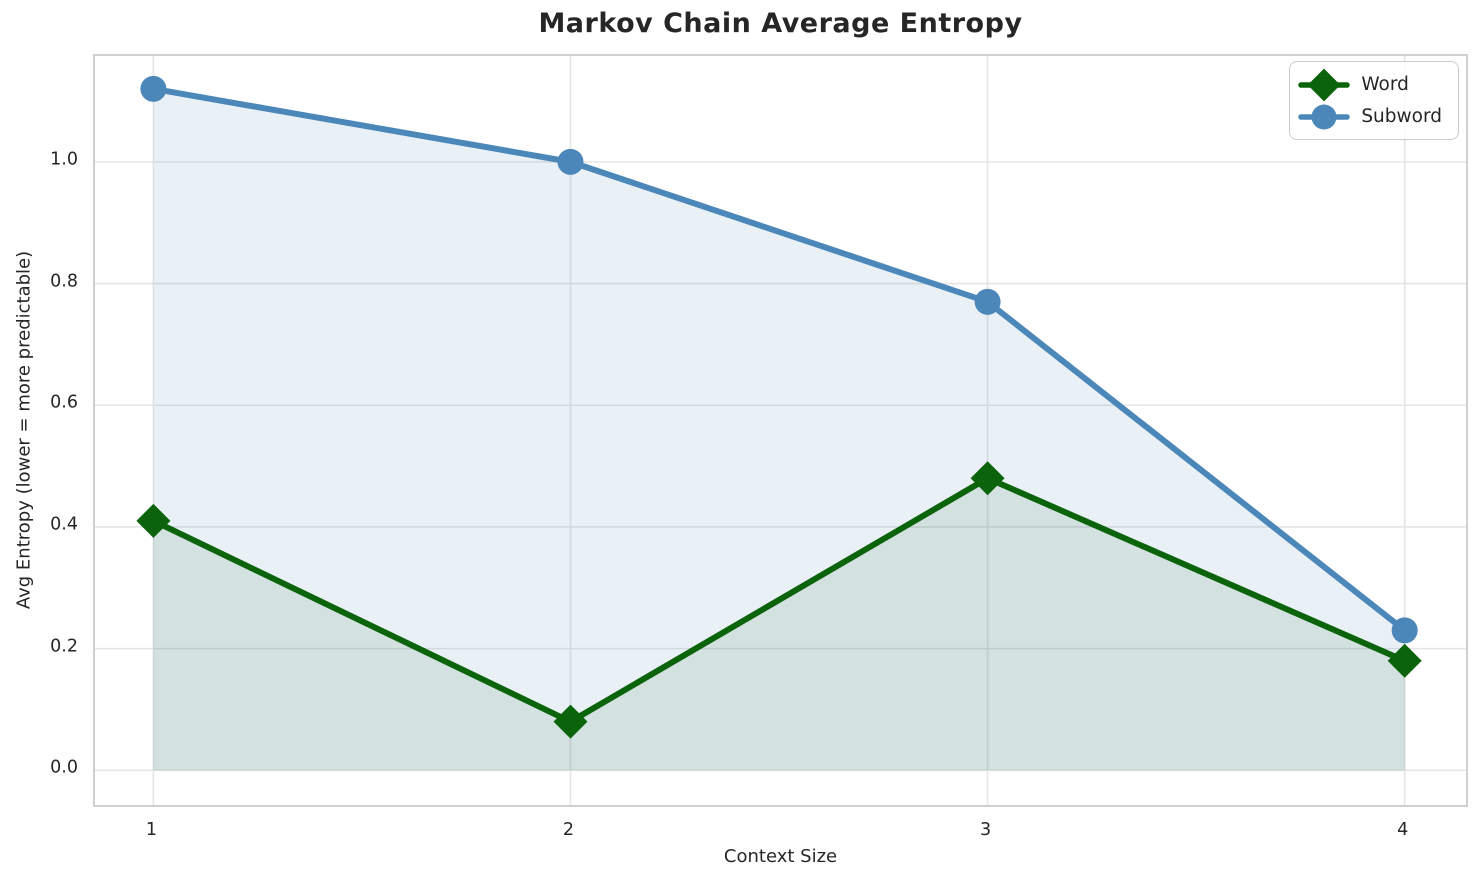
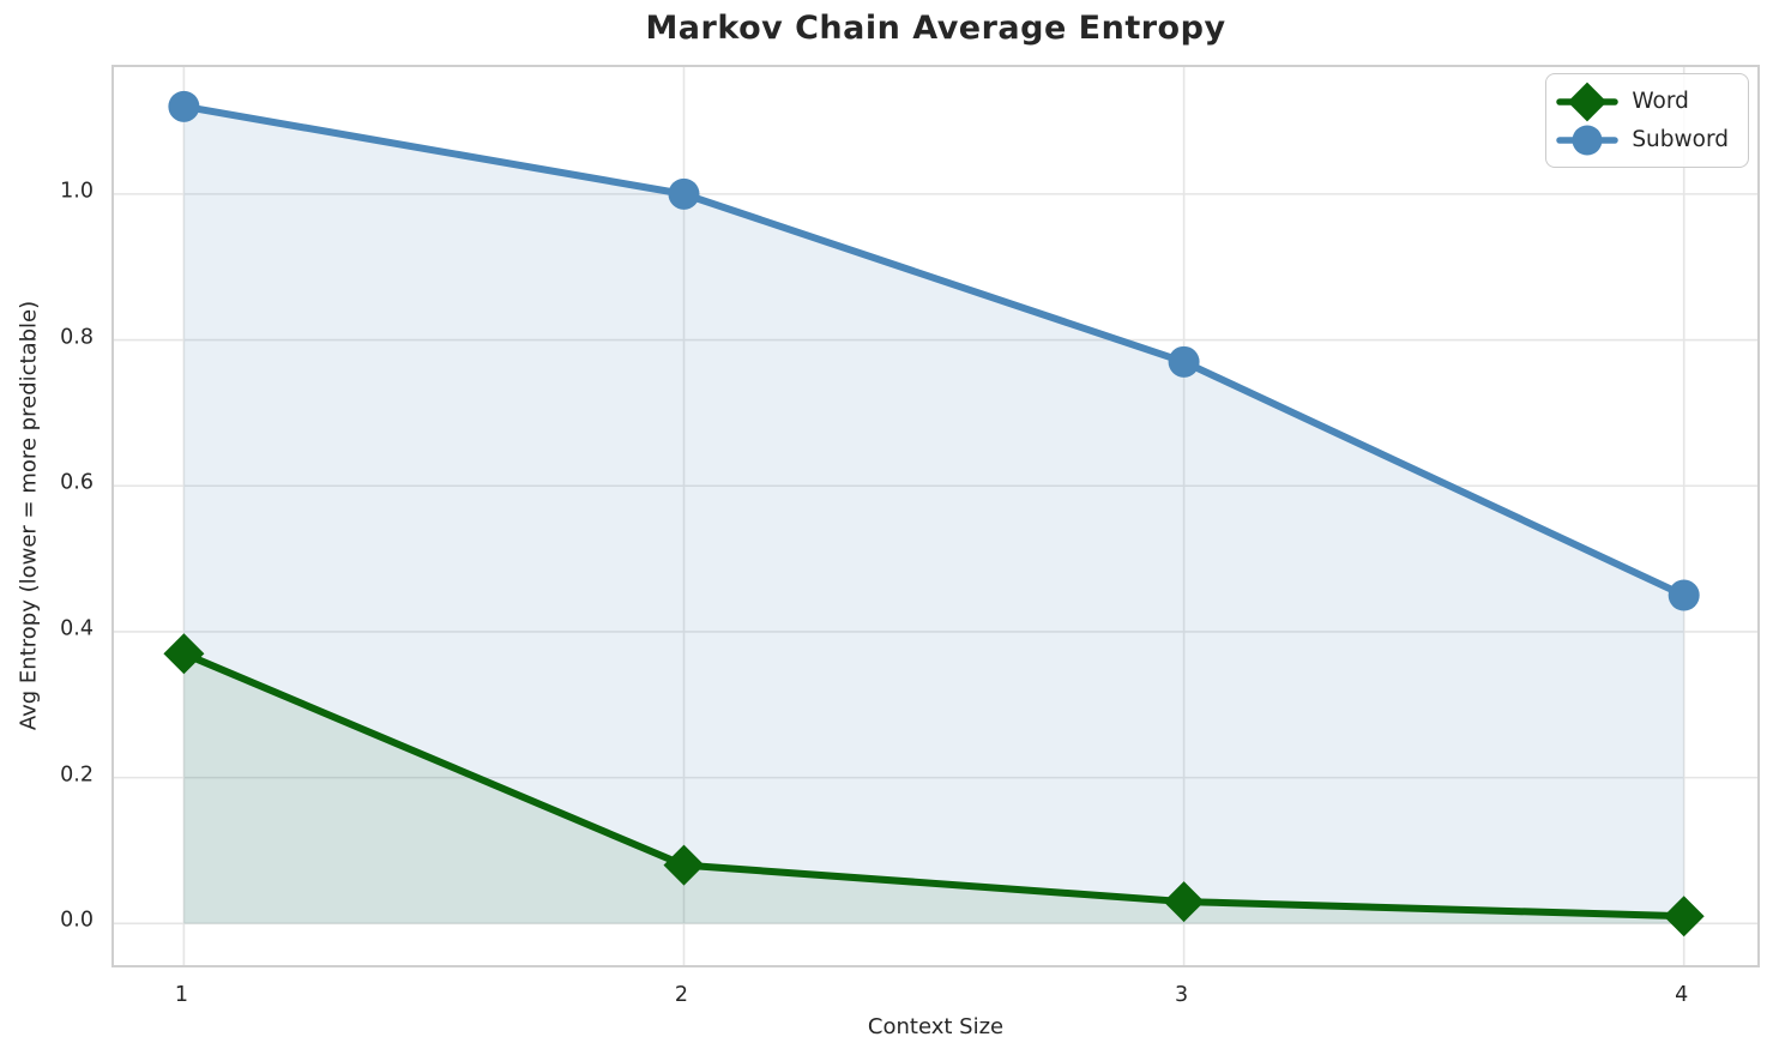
Word/1: 0.41 -> 0.37
Word/3: 0.48 -> 0.03
Word/4: 0.18 -> 0.01
Subword/4: 0.23 -> 0.45
